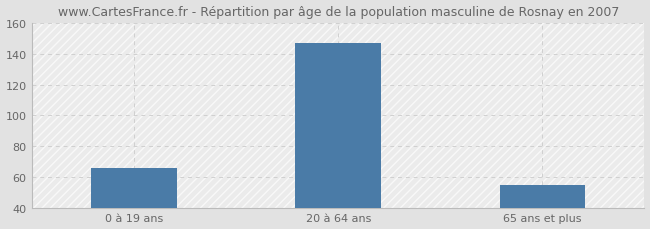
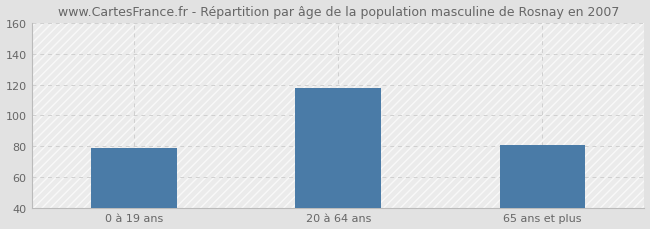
0 à 19 ans: 66 -> 79
20 à 64 ans: 147 -> 118
65 ans et plus: 55 -> 81
